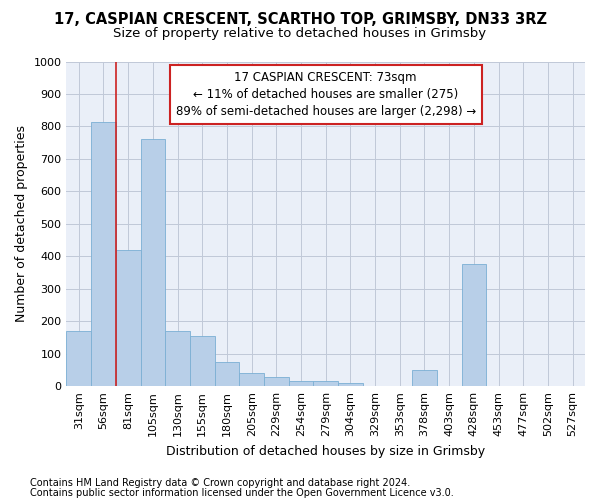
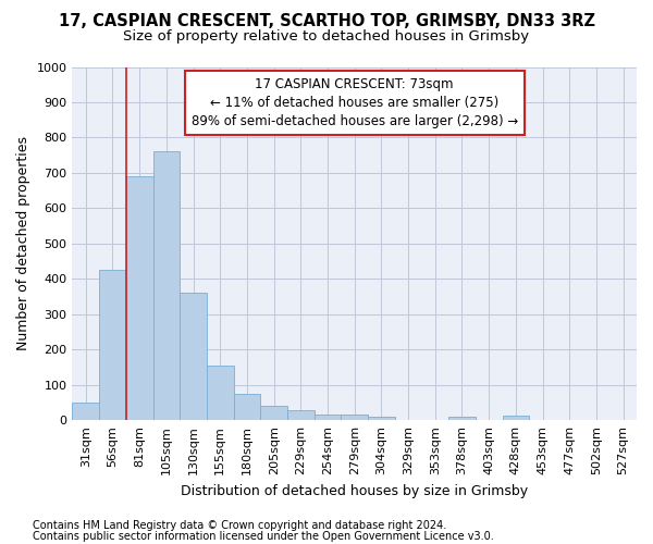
31sqm: 170 -> 50
56sqm: 815 -> 425
81sqm: 420 -> 690
130sqm: 170 -> 360
378sqm: 50 -> 10
428sqm: 375 -> 12
